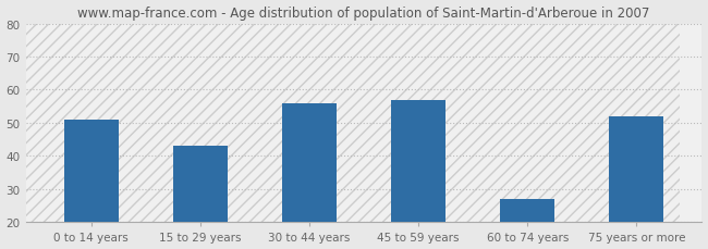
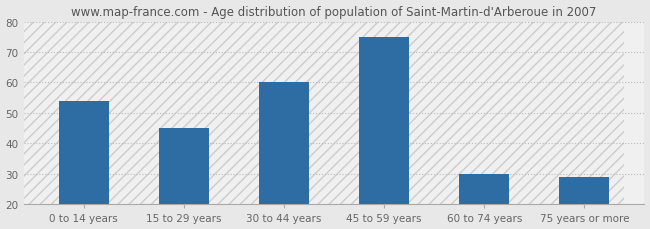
0 to 14 years: 51 -> 54
15 to 29 years: 43 -> 45
30 to 44 years: 56 -> 60
45 to 59 years: 57 -> 75
60 to 74 years: 27 -> 30
75 years or more: 52 -> 29
